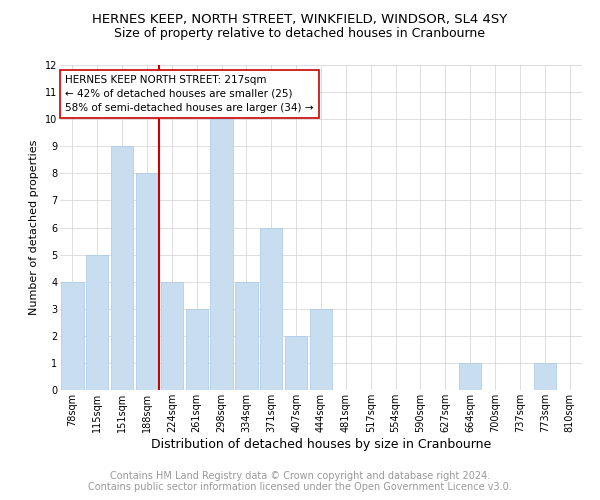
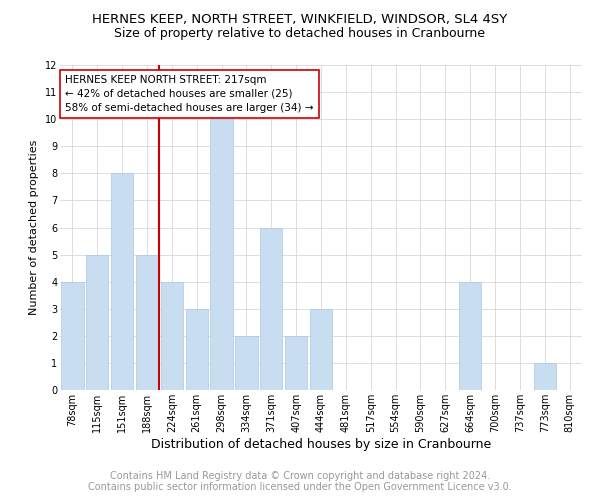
151sqm: 9 -> 8
188sqm: 8 -> 5
334sqm: 4 -> 2
664sqm: 1 -> 4
